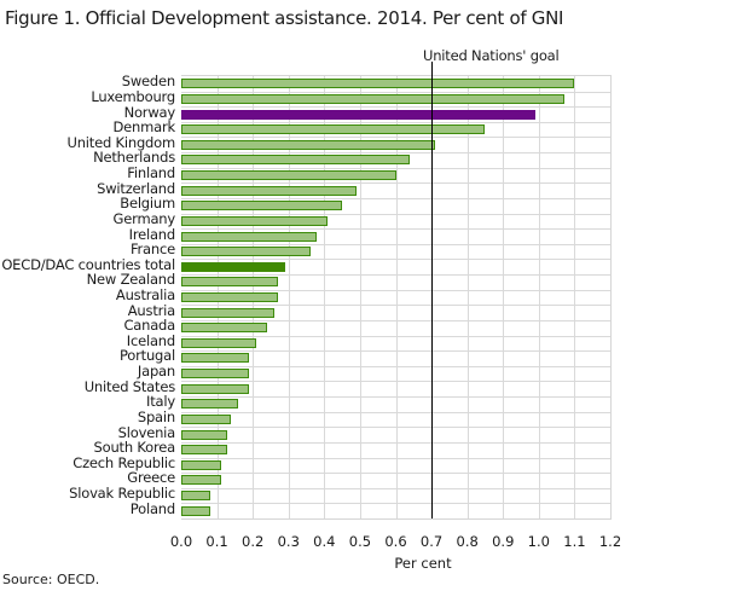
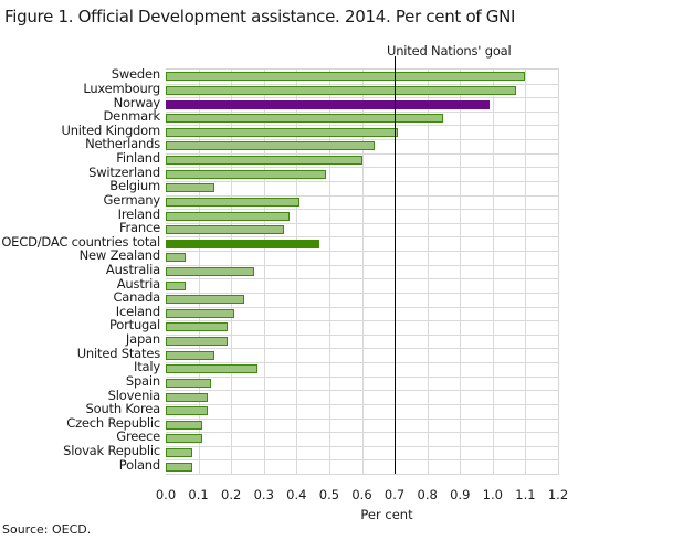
Belgium: 0.45 -> 0.15
OECD/DAC countries total: 0.29 -> 0.47
New Zealand: 0.27 -> 0.06
Austria: 0.26 -> 0.06
United States: 0.19 -> 0.15
Italy: 0.16 -> 0.28
